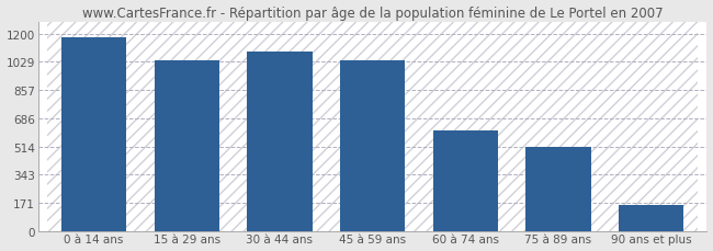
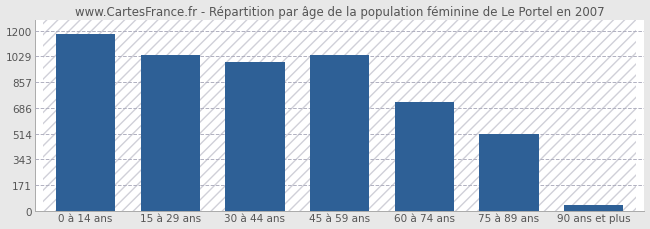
30 à 44 ans: 1090 -> 990
60 à 74 ans: 610 -> 720
90 ans et plus: 160 -> 40
